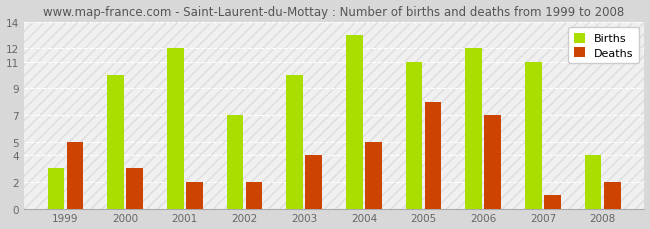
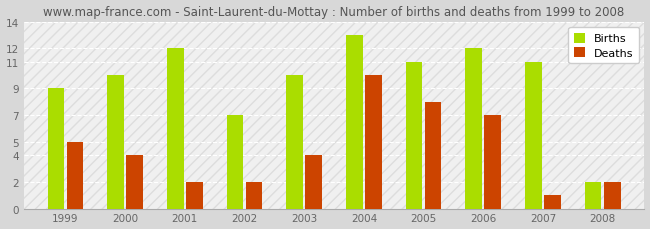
Births/1999: 3 -> 9
Deaths/2000: 3 -> 4
Deaths/2004: 5 -> 10
Births/2008: 4 -> 2
